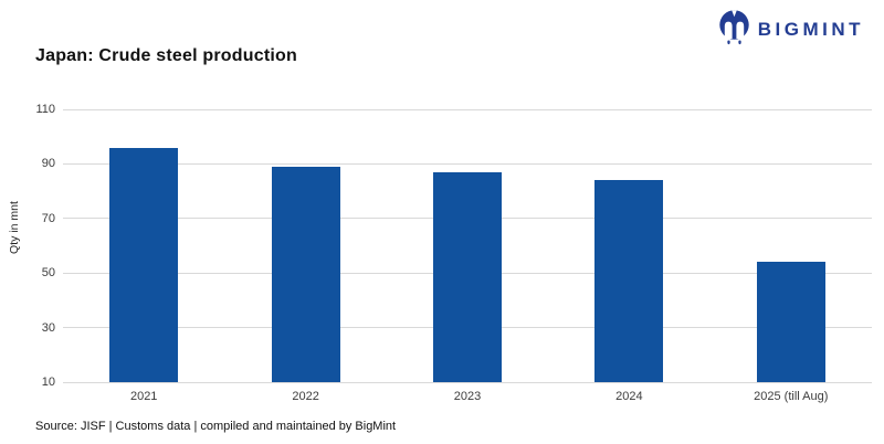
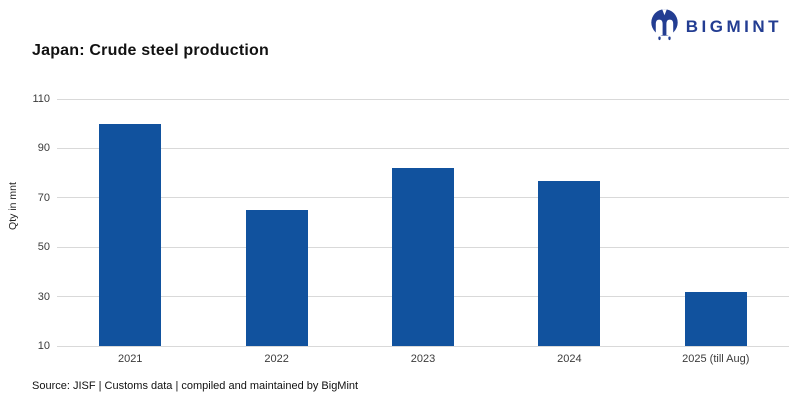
2021: 96 -> 100
2022: 89 -> 65
2023: 87 -> 82
2024: 84 -> 77
2025 (till Aug): 54 -> 32
